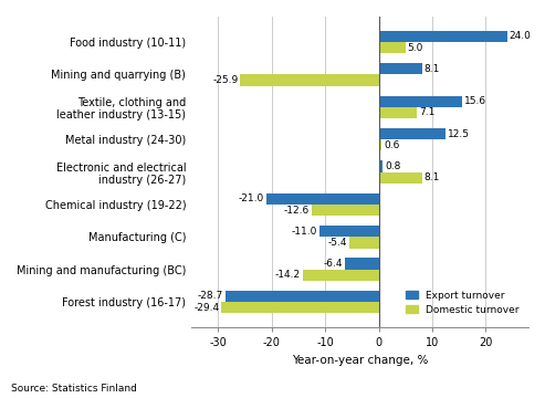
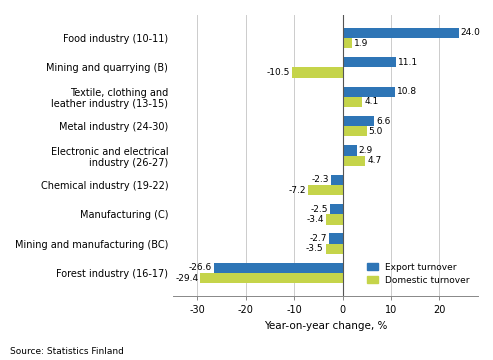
Domestic turnover/Food industry (10-11): 5.0 -> 1.9
Export turnover/Mining and quarrying (B): 8.1 -> 11.1
Domestic turnover/Mining and quarrying (B): -25.9 -> -10.5
Export turnover/Textile, clothing and leather industry (13-15): 15.6 -> 10.8
Domestic turnover/Textile, clothing and leather industry (13-15): 7.1 -> 4.1
Export turnover/Metal industry (24-30): 12.5 -> 6.6
Domestic turnover/Metal industry (24-30): 0.6 -> 5.0
Export turnover/Electronic and electrical industry (26-27): 0.8 -> 2.9
Domestic turnover/Electronic and electrical industry (26-27): 8.1 -> 4.7
Export turnover/Chemical industry (19-22): -21.0 -> -2.3
Domestic turnover/Chemical industry (19-22): -12.6 -> -7.2
Export turnover/Manufacturing (C): -11.0 -> -2.5
Domestic turnover/Manufacturing (C): -5.4 -> -3.4
Export turnover/Mining and manufacturing (BC): -6.4 -> -2.7
Domestic turnover/Mining and manufacturing (BC): -14.2 -> -3.5
Export turnover/Forest industry (16-17): -28.7 -> -26.6
